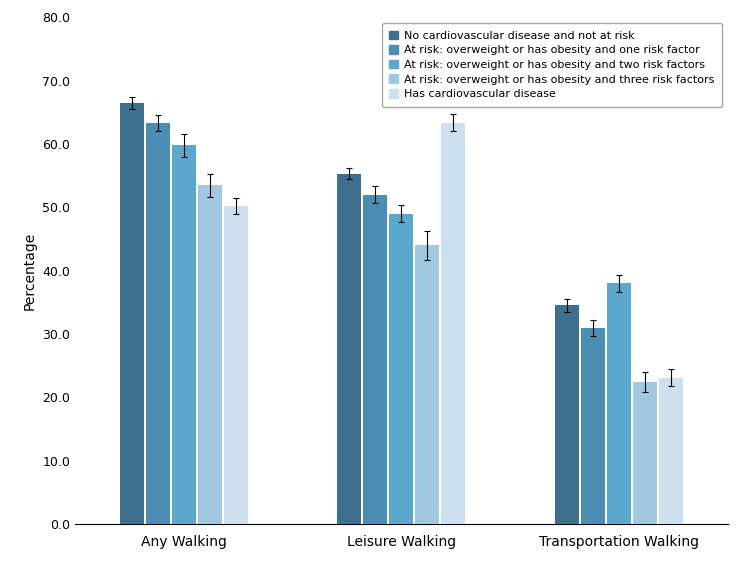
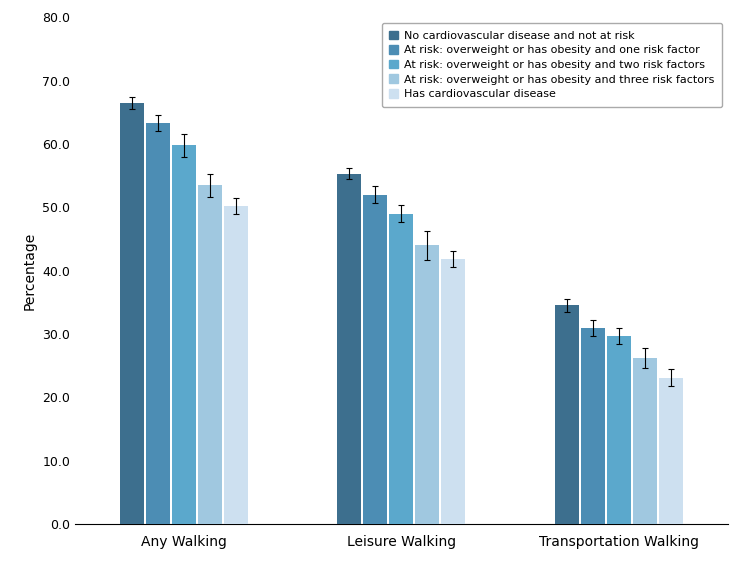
Has cardiovascular disease/Leisure Walking: 63.4 -> 41.8
At risk: overweight or has obesity and two risk factors/Transportation Walking: 38.0 -> 29.7
At risk: overweight or has obesity and three risk factors/Transportation Walking: 22.4 -> 26.2
